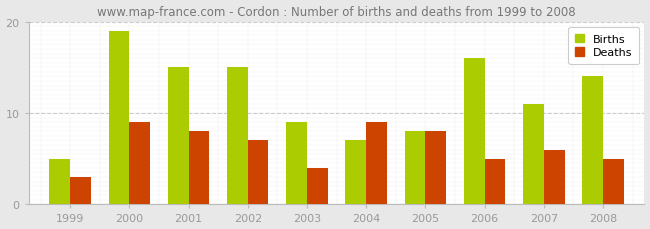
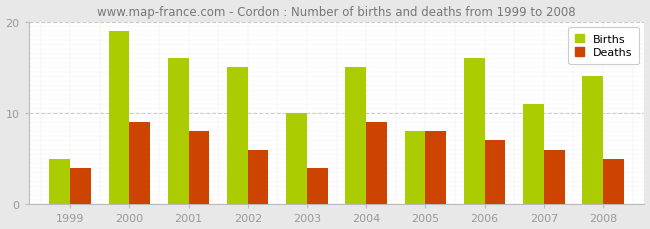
Deaths/1999: 3 -> 4
Births/2001: 15 -> 16
Deaths/2002: 7 -> 6
Births/2003: 9 -> 10
Births/2004: 7 -> 15
Deaths/2006: 5 -> 7
